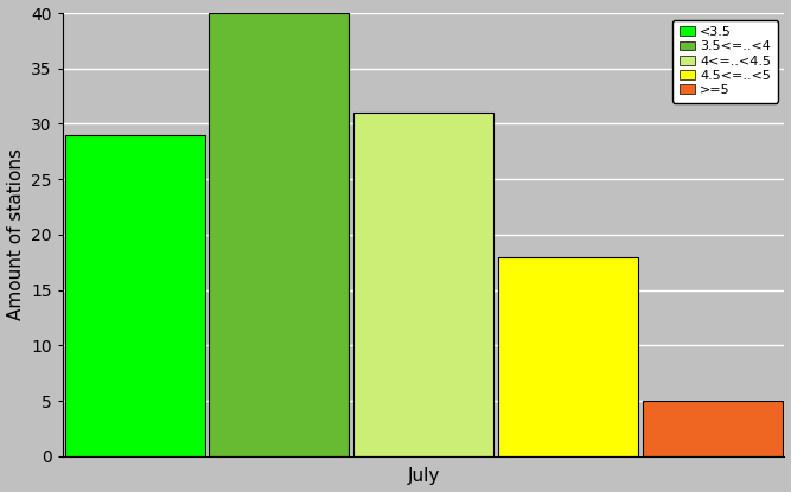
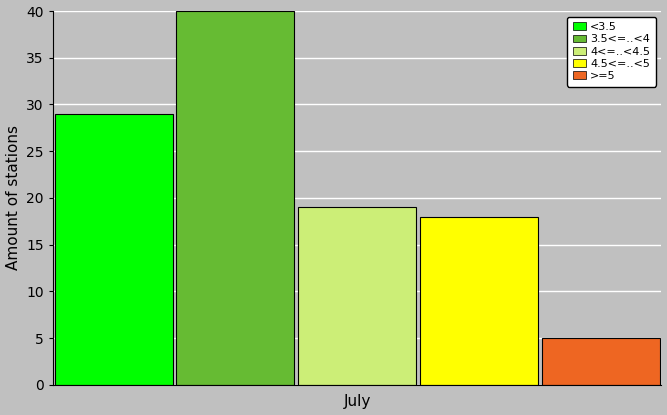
July: 31 -> 19
